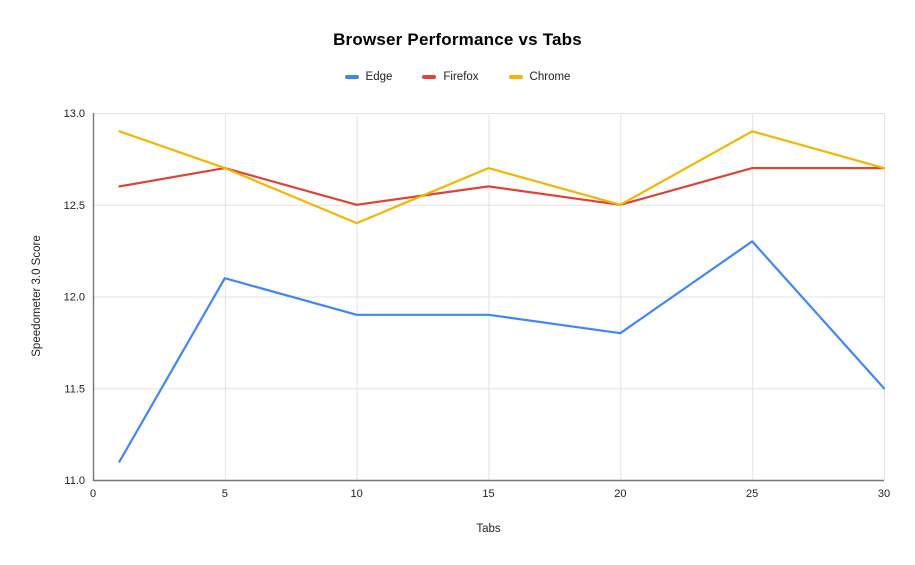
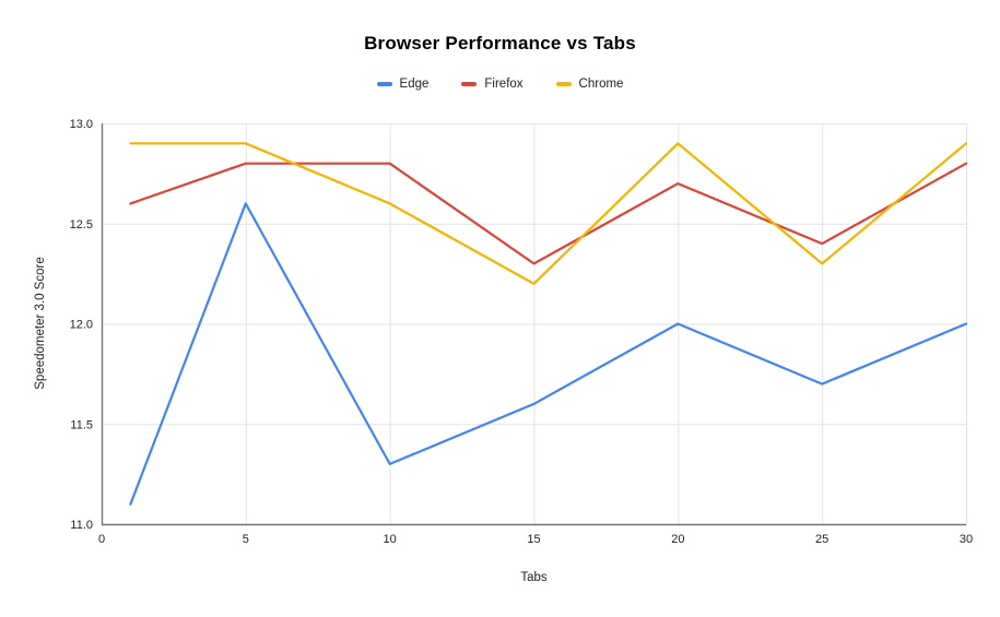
Edge/5: 12.1 -> 12.6
Firefox/5: 12.7 -> 12.8
Chrome/5: 12.7 -> 12.9
Edge/10: 11.9 -> 11.3
Firefox/10: 12.5 -> 12.8
Chrome/10: 12.4 -> 12.6
Edge/15: 11.9 -> 11.6
Firefox/15: 12.6 -> 12.3
Chrome/15: 12.7 -> 12.2
Edge/20: 11.8 -> 12.0
Firefox/20: 12.5 -> 12.7
Chrome/20: 12.5 -> 12.9
Edge/25: 12.3 -> 11.7
Firefox/25: 12.7 -> 12.4
Chrome/25: 12.9 -> 12.3
Edge/30: 11.5 -> 12.0
Firefox/30: 12.7 -> 12.8
Chrome/30: 12.7 -> 12.9
